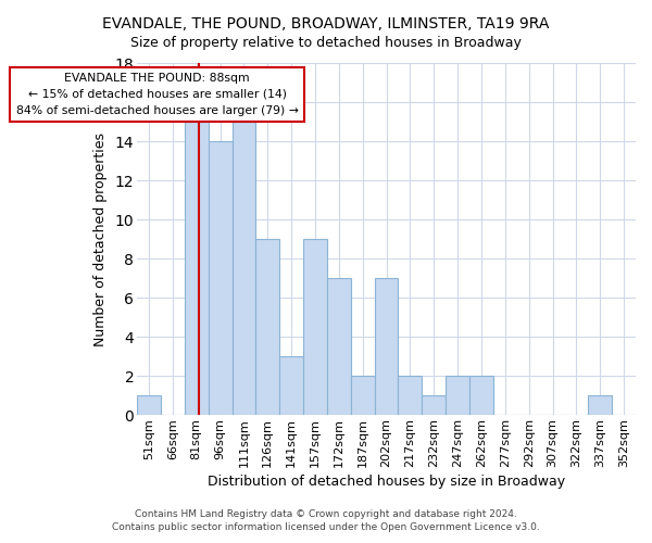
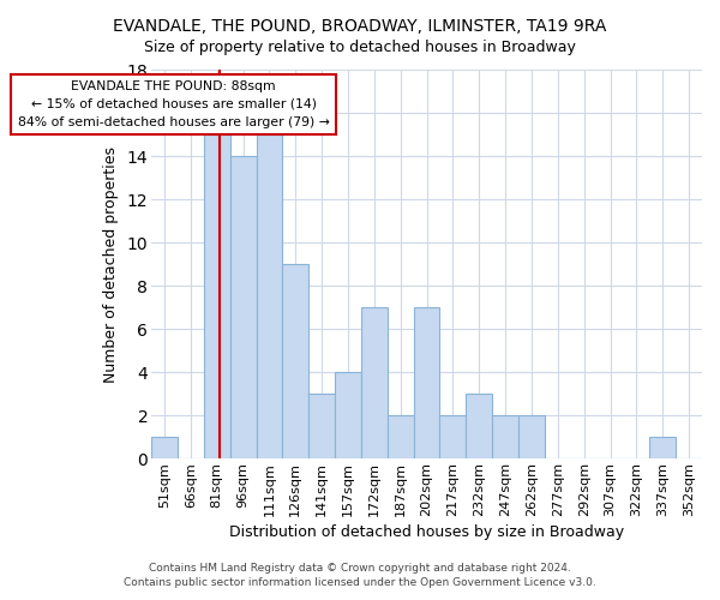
157sqm: 9 -> 4
232sqm: 1 -> 3
